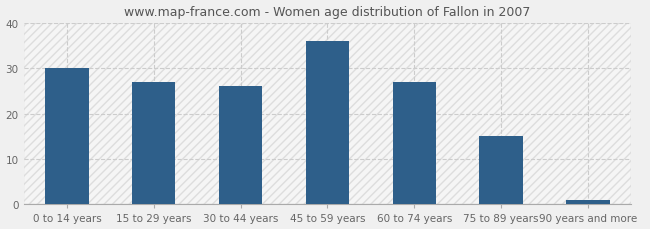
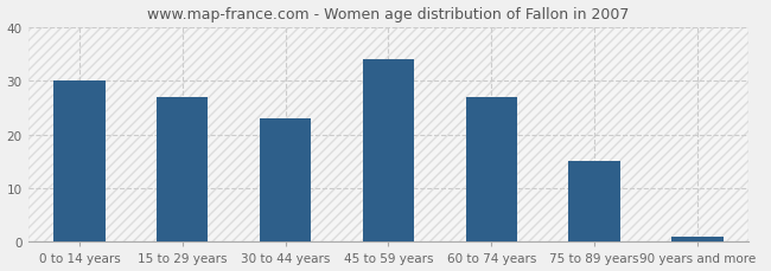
30 to 44 years: 26 -> 23
45 to 59 years: 36 -> 34
